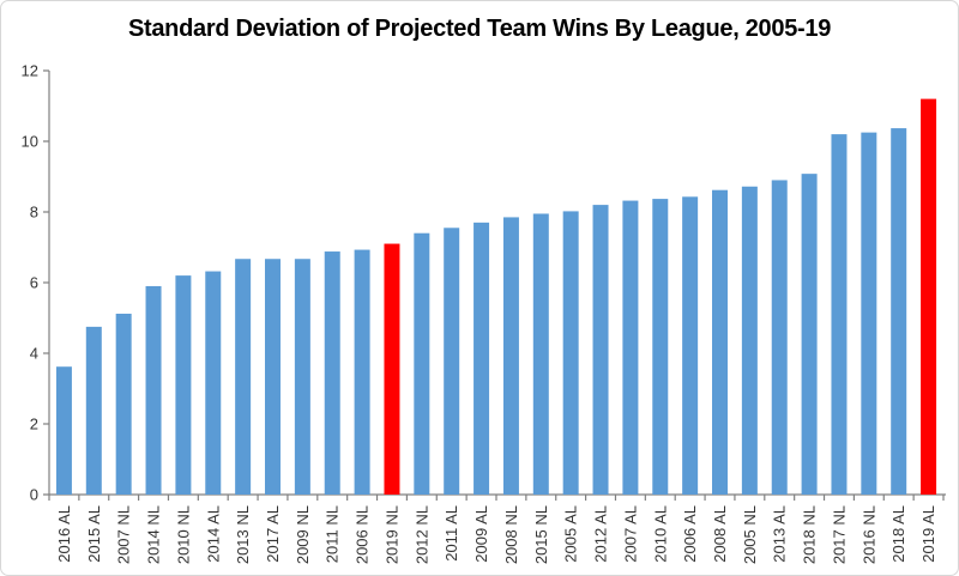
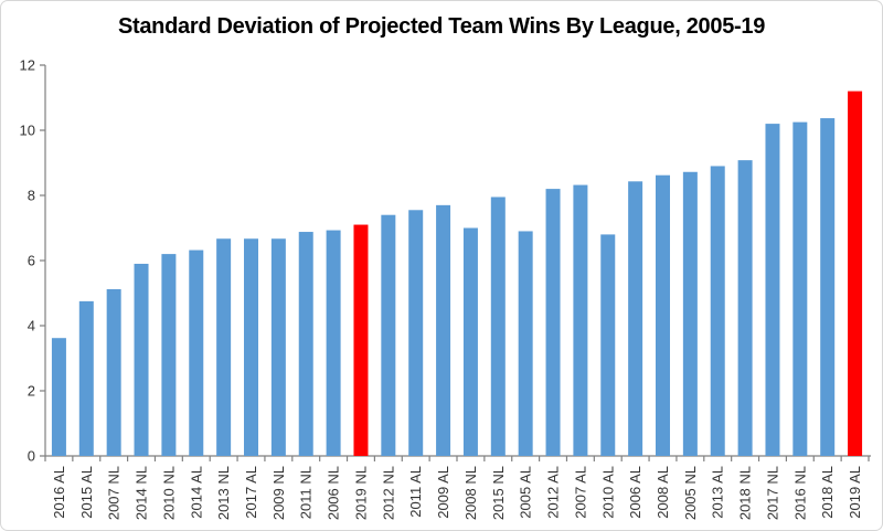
2008 NL: 7.8 -> 7.0
2005 AL: 8.0 -> 6.9
2010 AL: 8.4 -> 6.8
